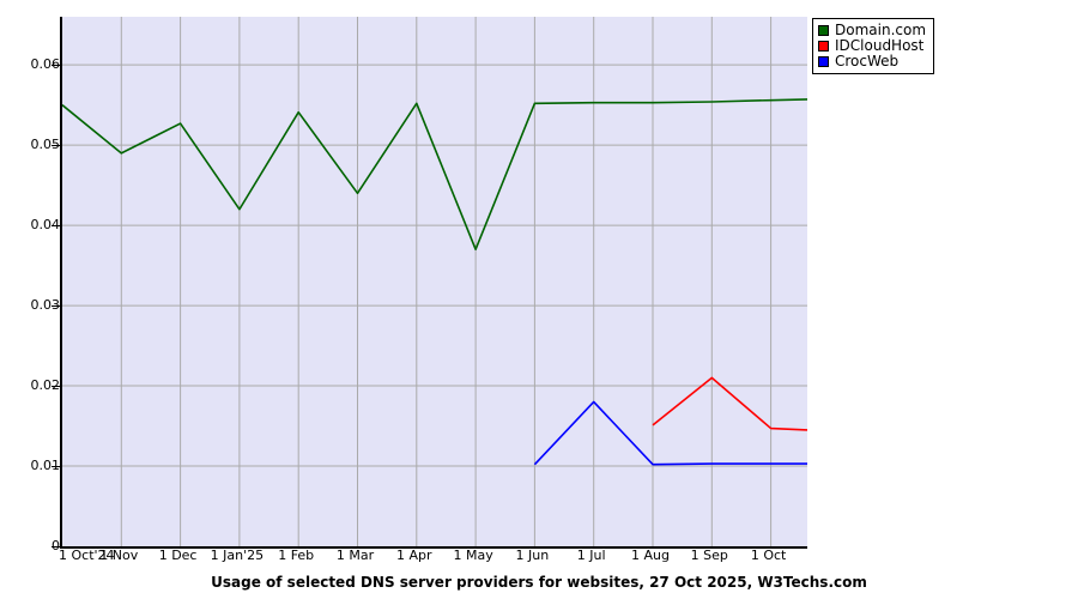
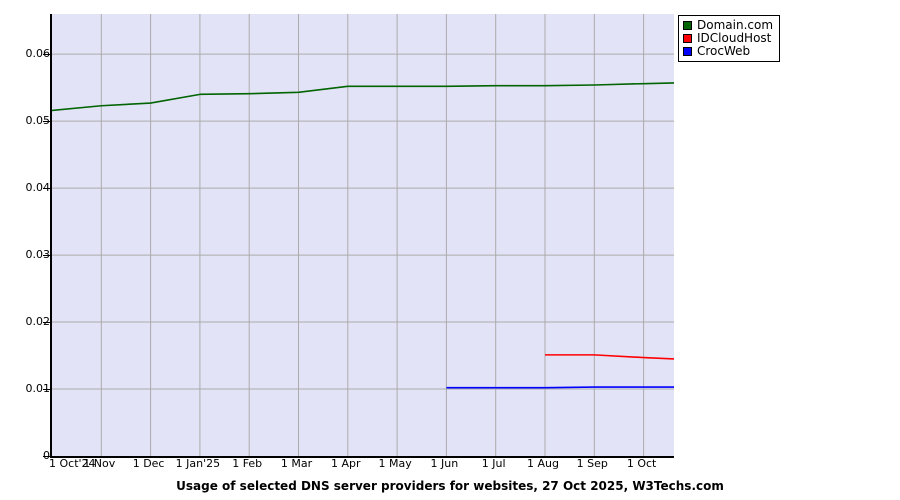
Domain.com/1 Oct'24: 0.055 -> 0.052
Domain.com/1 Nov: 0.049 -> 0.052
Domain.com/1 Jan'25: 0.042 -> 0.054
Domain.com/1 Mar: 0.044 -> 0.054
Domain.com/1 May: 0.037 -> 0.055
CrocWeb/1 Jul: 0.018 -> 0.010
IDCloudHost/1 Sep: 0.021 -> 0.015
